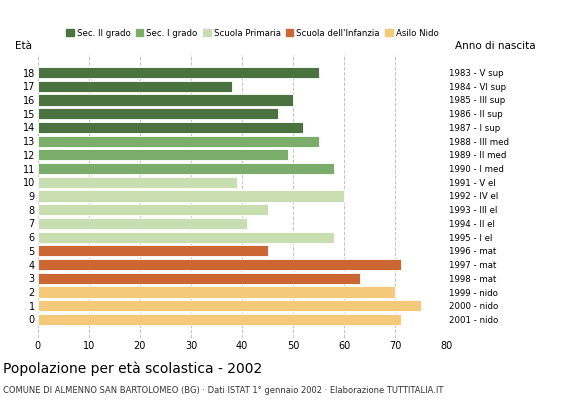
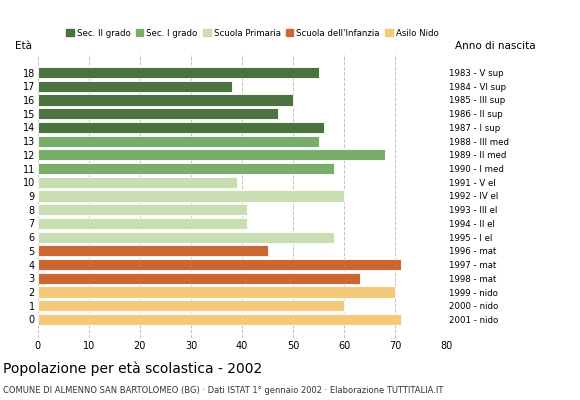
14: 52 -> 56
12: 49 -> 68
8: 45 -> 41
1: 75 -> 60
